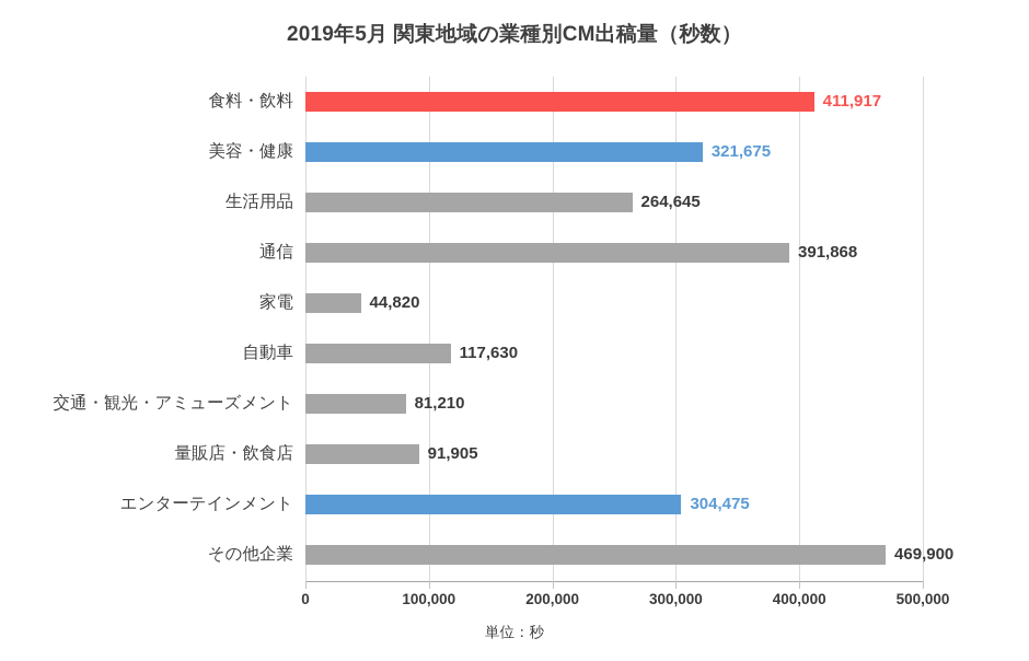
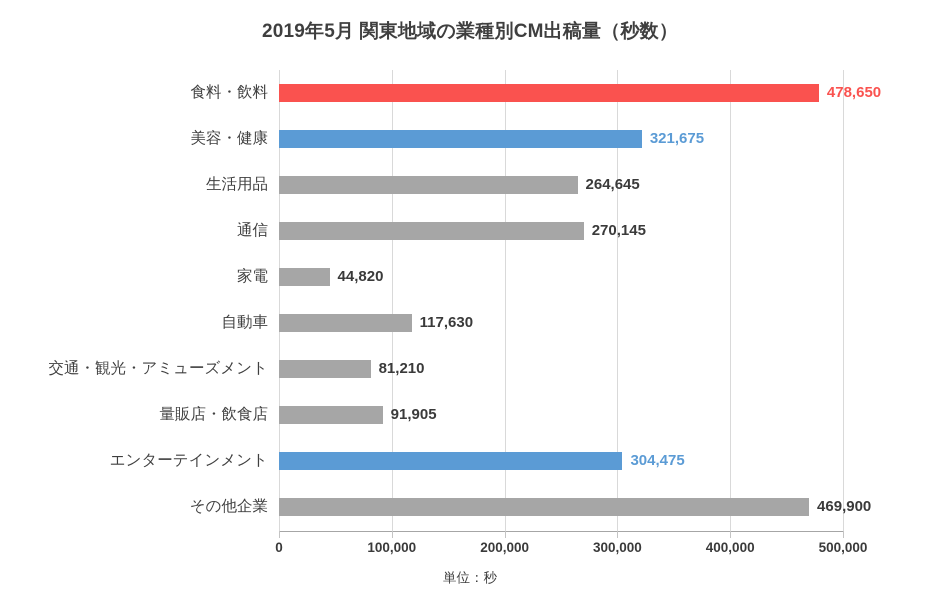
食料・飲料: 411,917 -> 478,650
通信: 391,868 -> 270,145
